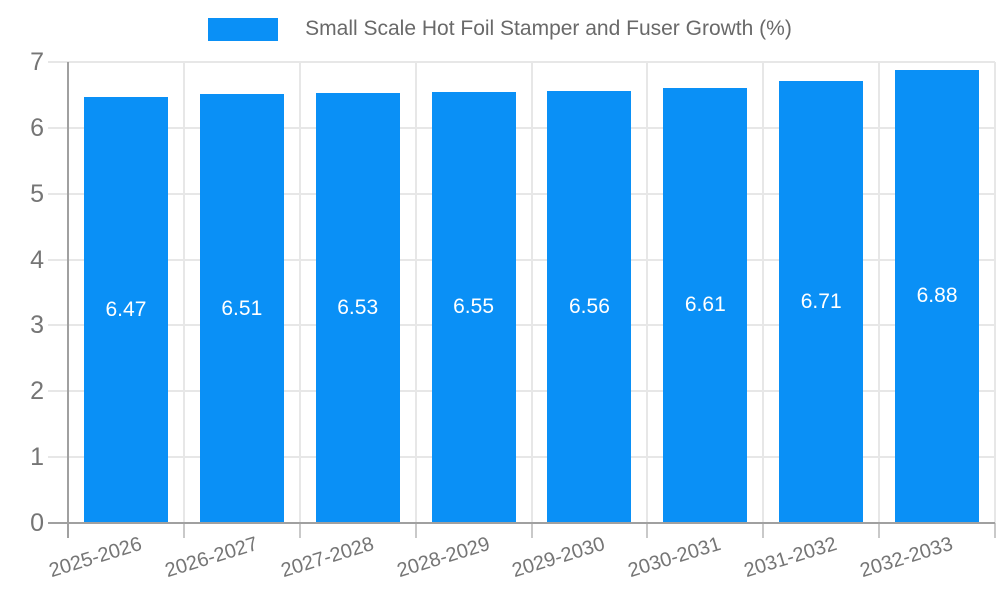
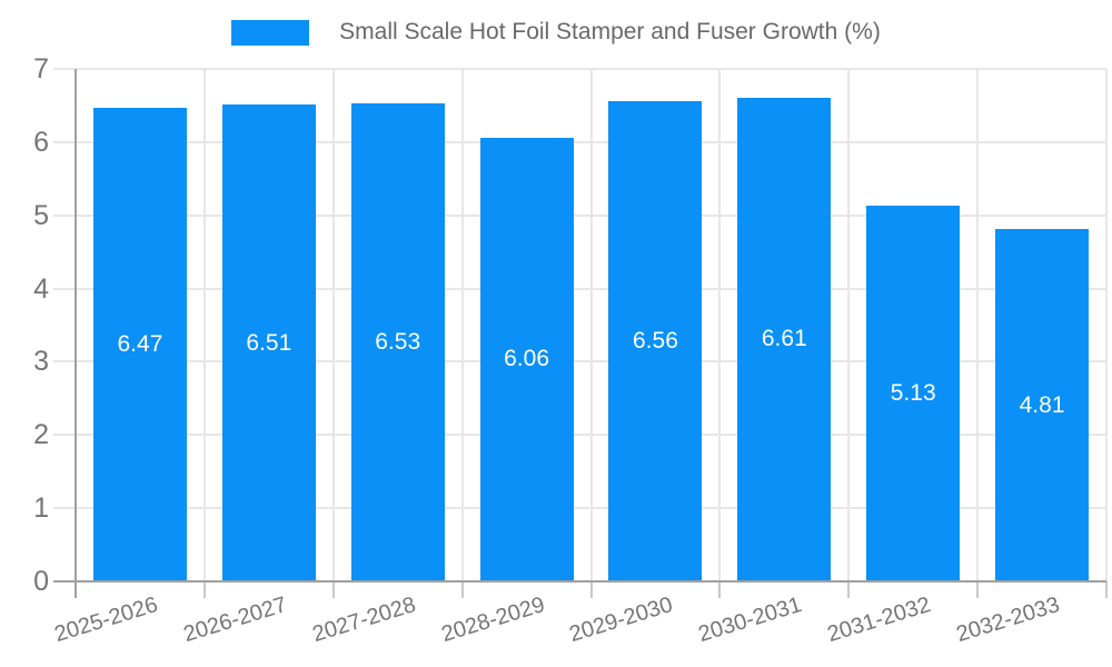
2028-2029: 6.55 -> 6.06
2031-2032: 6.71 -> 5.13
2032-2033: 6.88 -> 4.81
